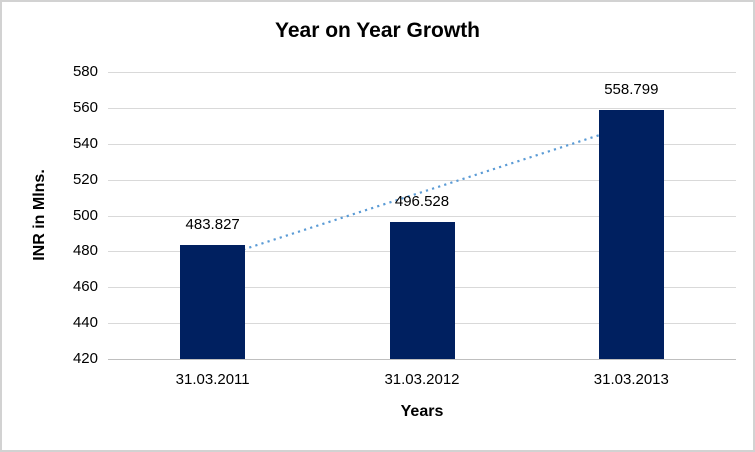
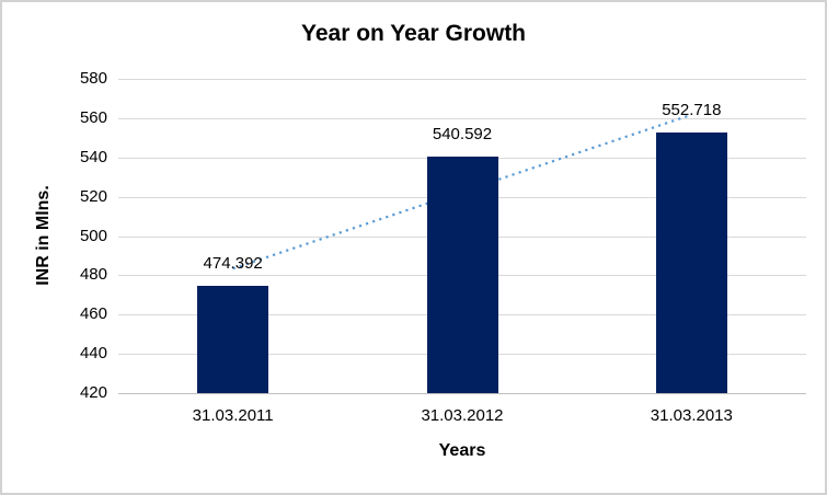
31.03.2011: 483.827 -> 474.392
31.03.2012: 496.528 -> 540.592
31.03.2013: 558.799 -> 552.718
